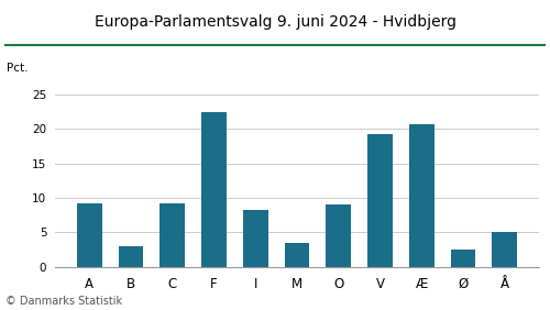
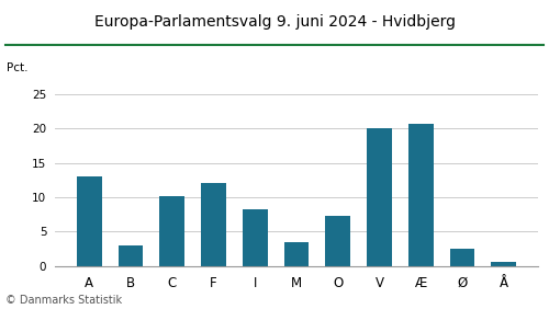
A: 9.2 -> 13.0
C: 9.2 -> 10.2
F: 22.4 -> 12.0
O: 9.0 -> 7.3
V: 19.2 -> 20.1
Å: 5.0 -> 0.6
